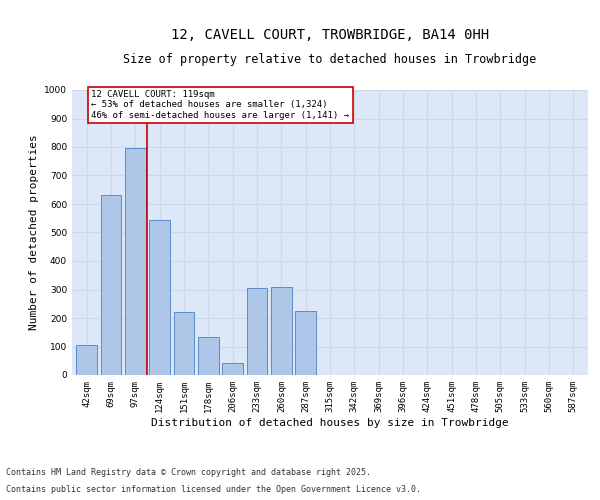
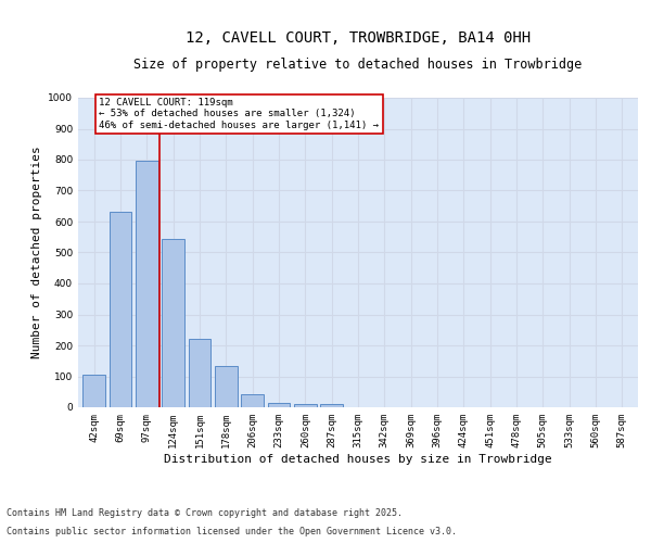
233sqm: 305 -> 15
260sqm: 310 -> 10
287sqm: 225 -> 10
